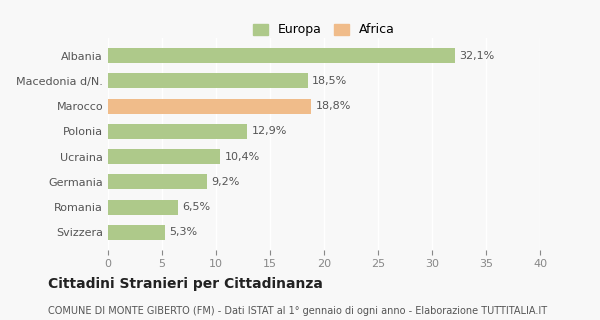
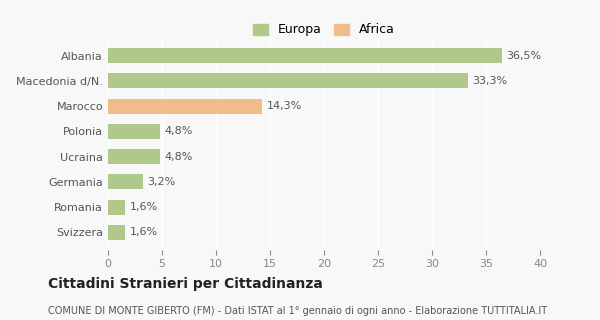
Albania: 32,1% -> 36,5%
Macedonia d/N.: 18,5% -> 33,3%
Marocco: 18,8% -> 14,3%
Polonia: 12,9% -> 4,8%
Ucraina: 10,4% -> 4,8%
Germania: 9,2% -> 3,2%
Romania: 6,5% -> 1,6%
Svizzera: 5,3% -> 1,6%
